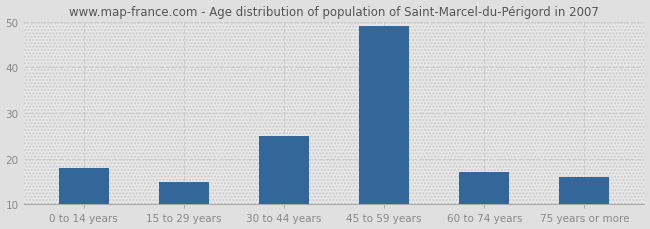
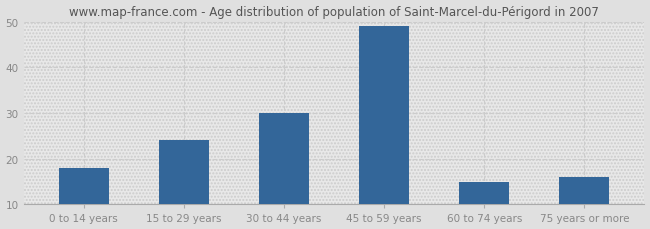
15 to 29 years: 15 -> 24
30 to 44 years: 25 -> 30
60 to 74 years: 17 -> 15
